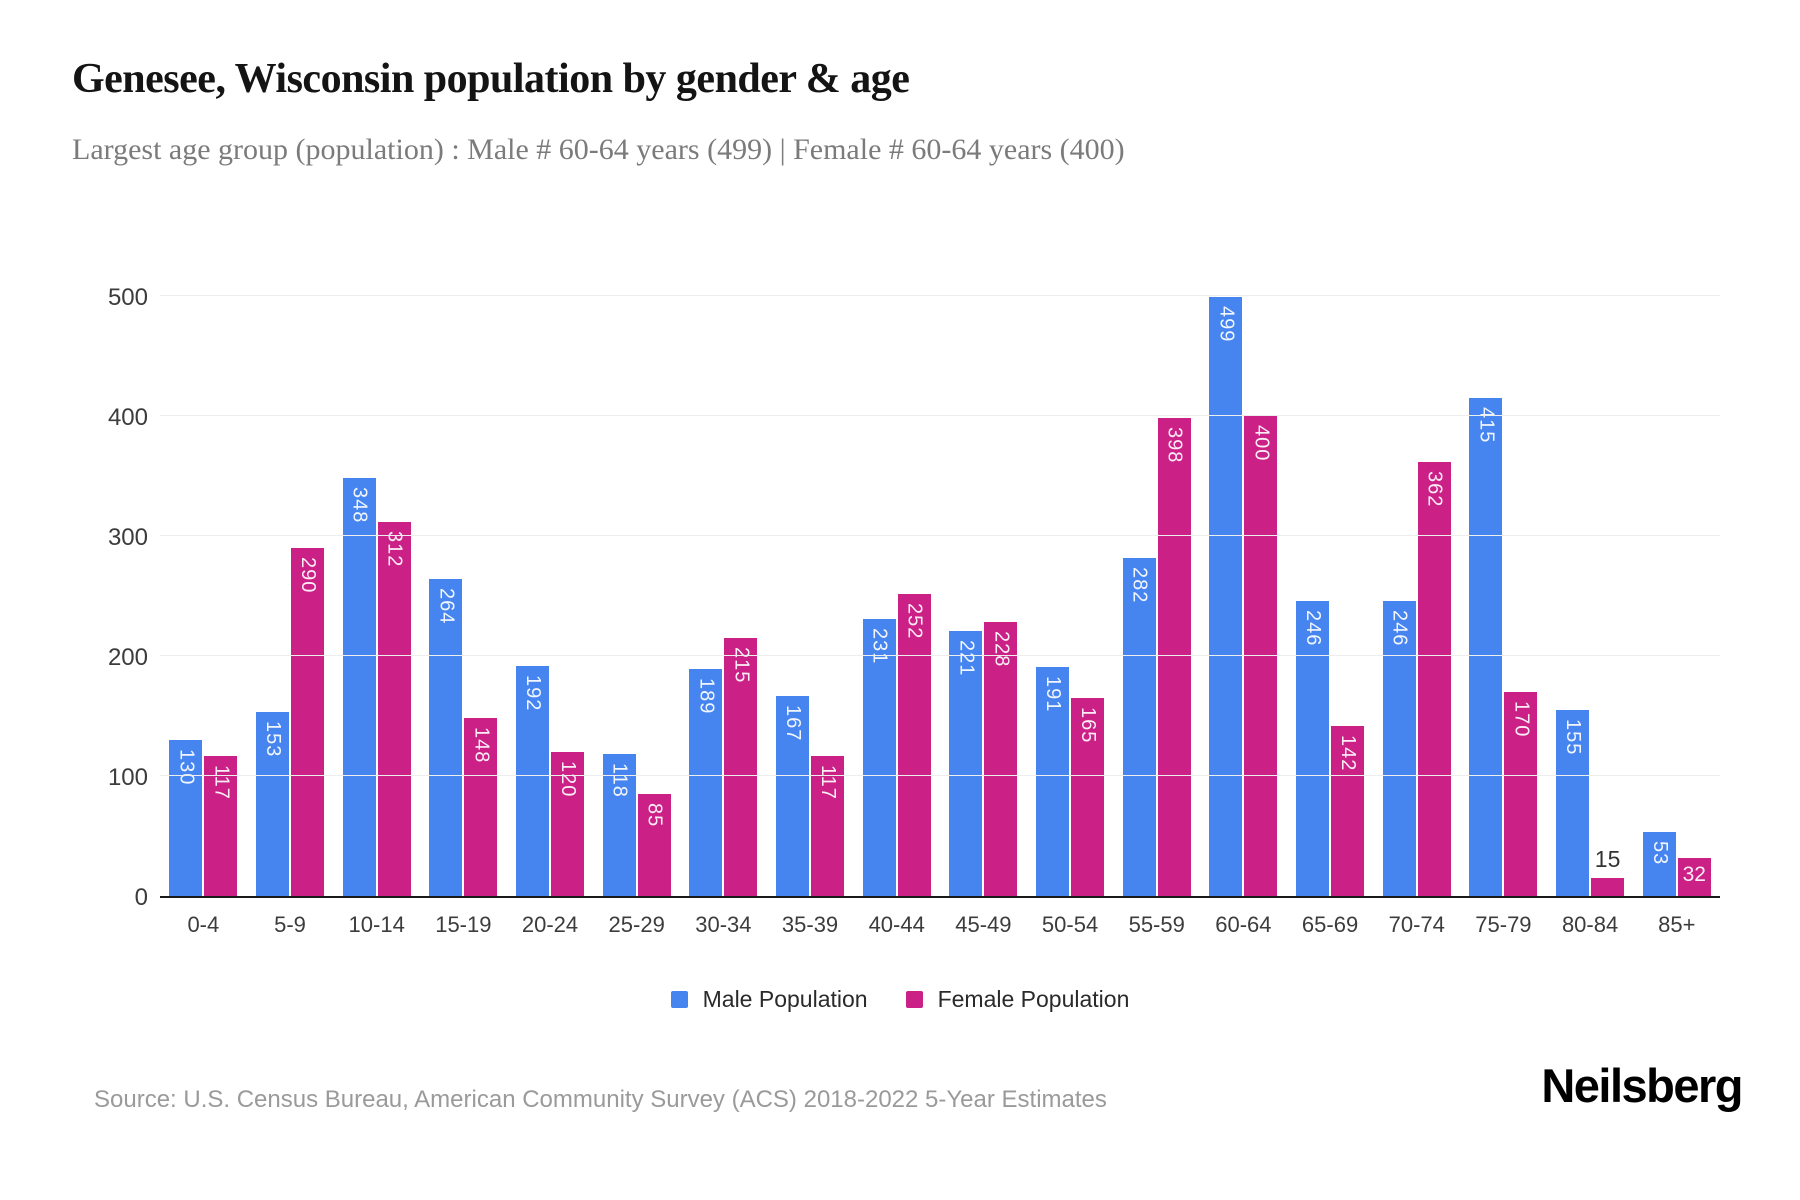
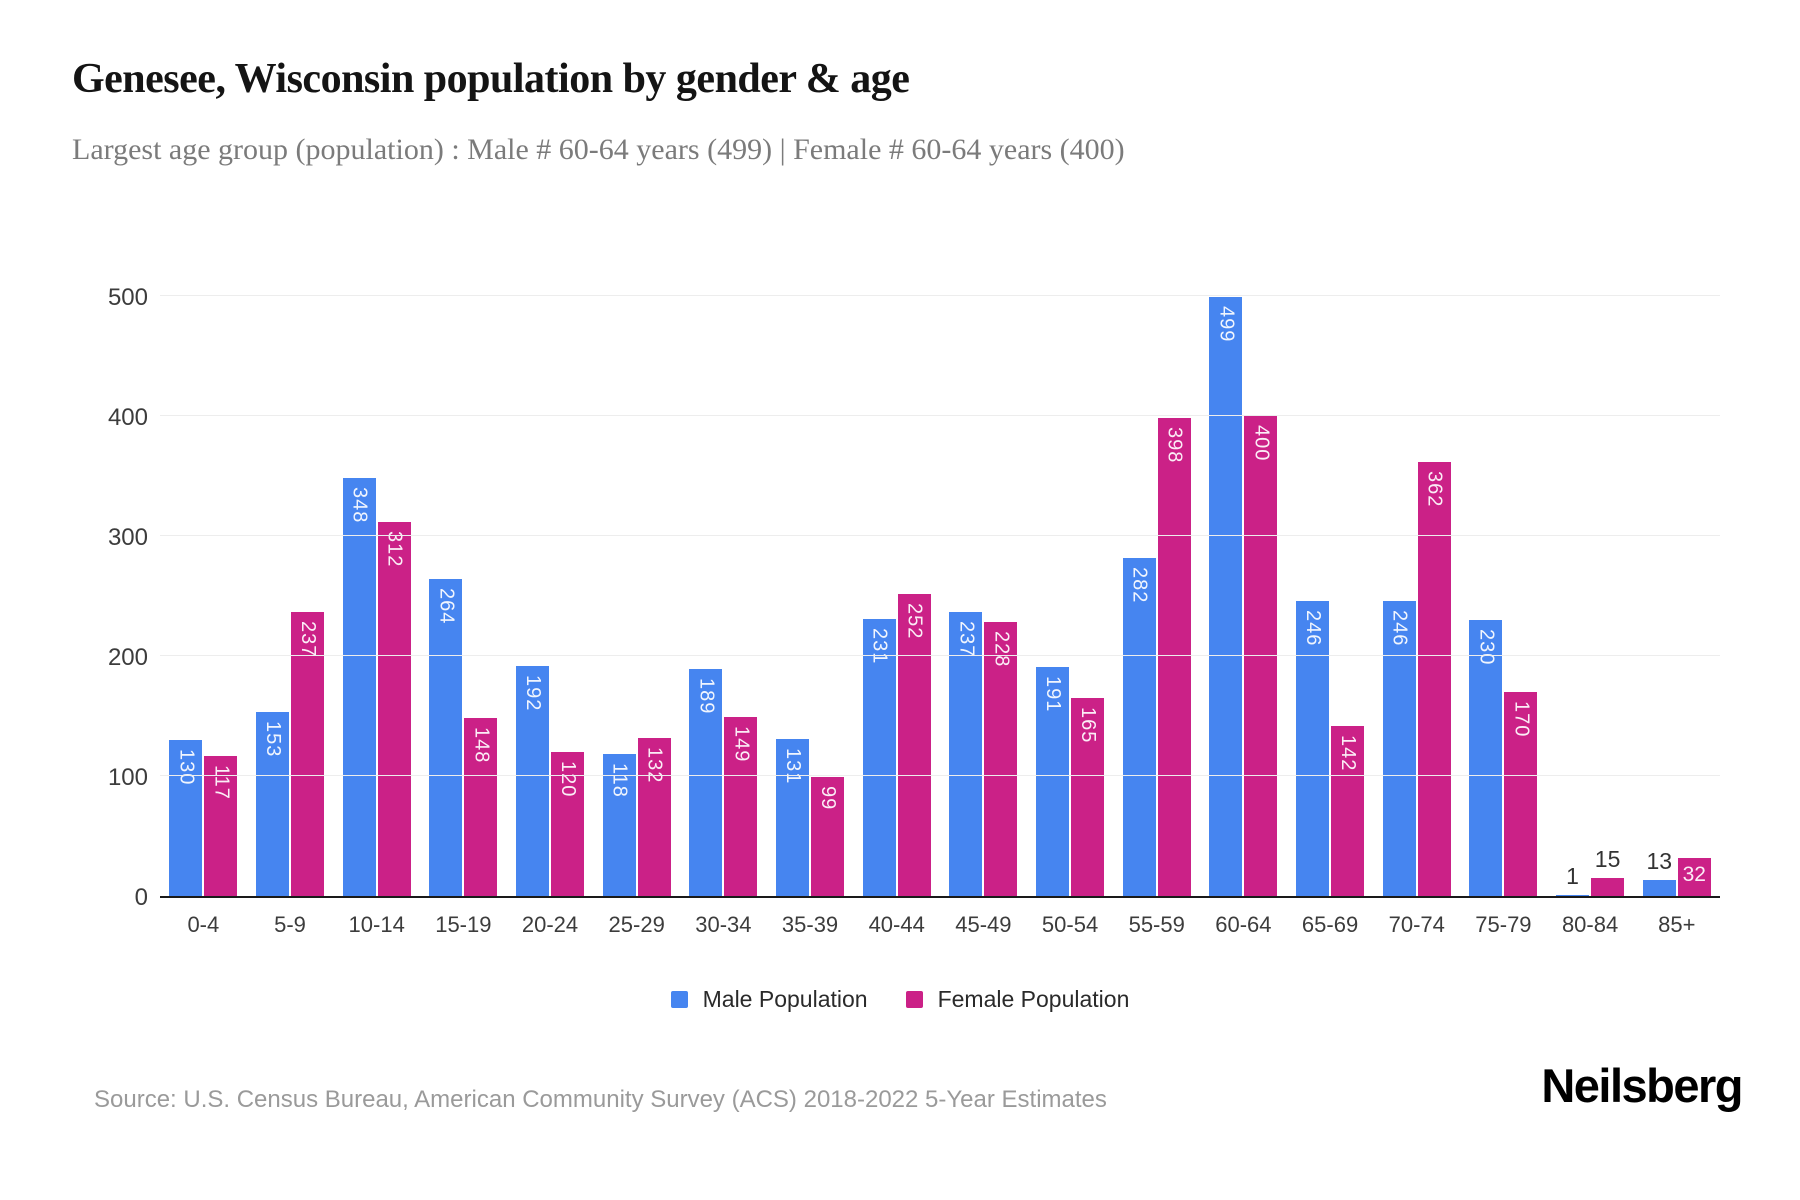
Female Population/5-9: 290 -> 237
Female Population/25-29: 85 -> 132
Female Population/30-34: 215 -> 149
Male Population/35-39: 167 -> 131
Female Population/35-39: 117 -> 99
Male Population/45-49: 221 -> 237
Male Population/75-79: 415 -> 230
Male Population/80-84: 155 -> 1
Male Population/85+: 53 -> 13
